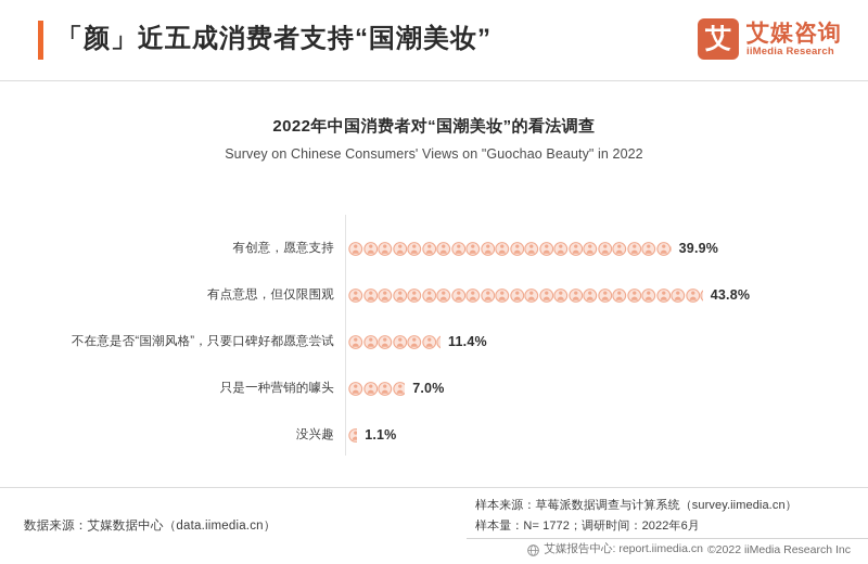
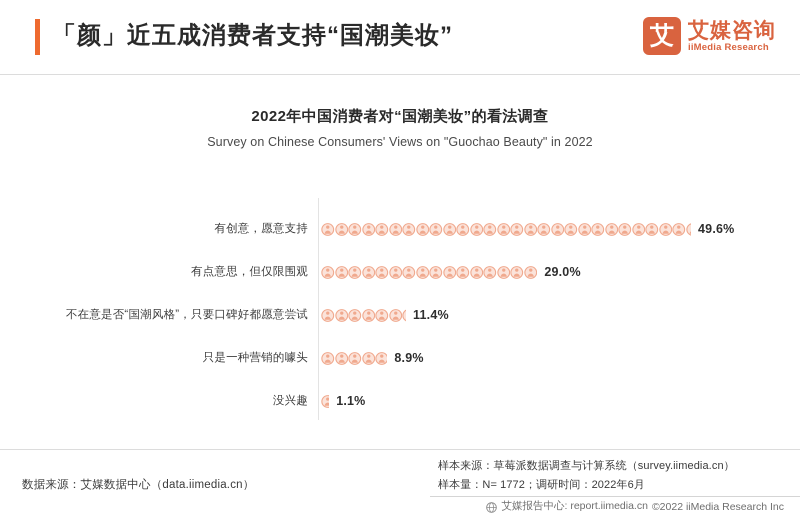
有创意，愿意支持: 39.9% -> 49.6%
有点意思，但仅限围观: 43.8% -> 29.0%
只是一种营销的噱头: 7.0% -> 8.9%
